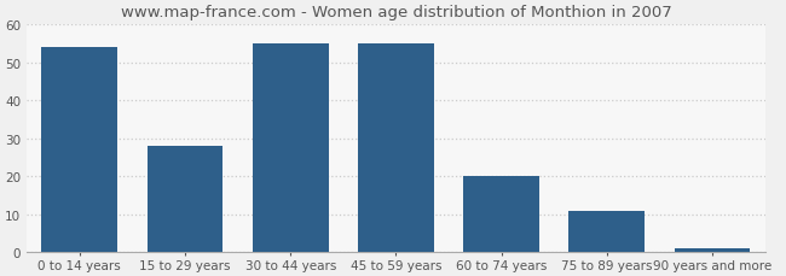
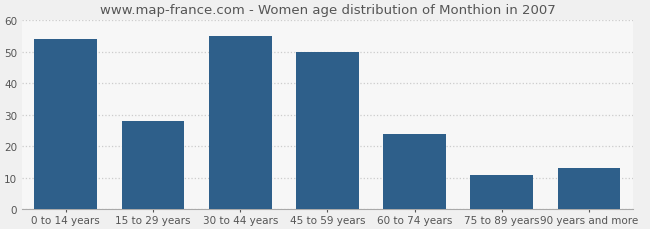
45 to 59 years: 55 -> 50
60 to 74 years: 20 -> 24
90 years and more: 1 -> 13
